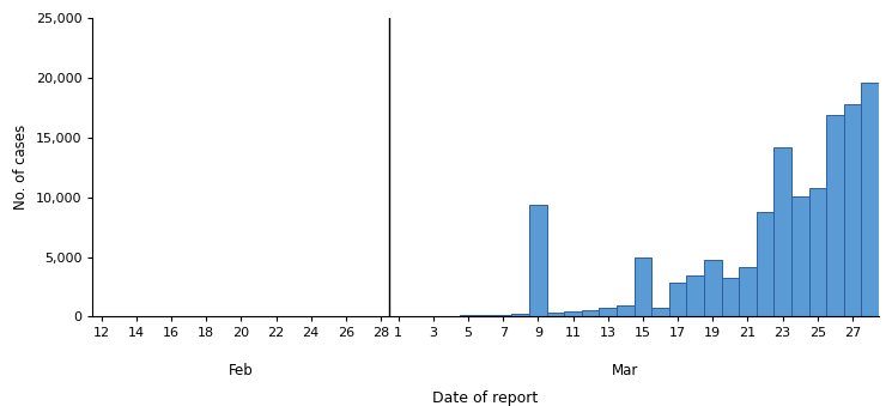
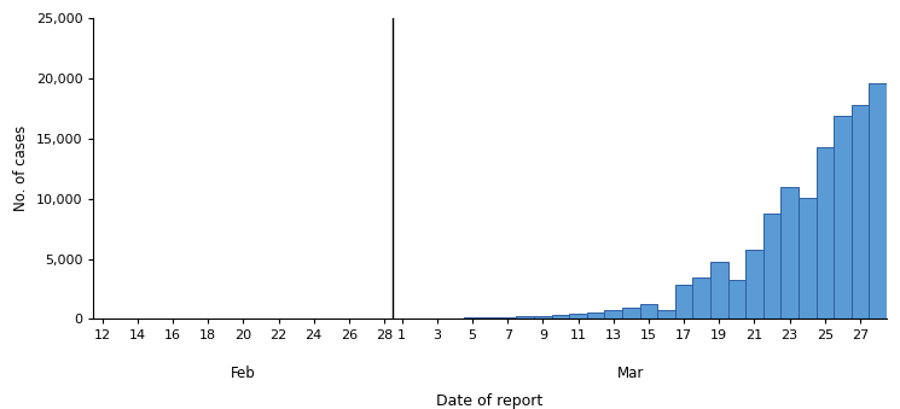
9: 9,400 -> 200
15: 5,000 -> 1,200
21: 4,200 -> 5,800
23: 14,200 -> 11,000
25: 10,800 -> 14,300
